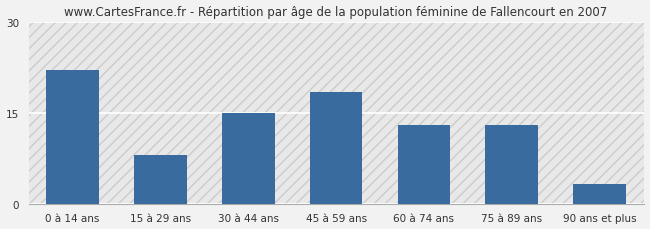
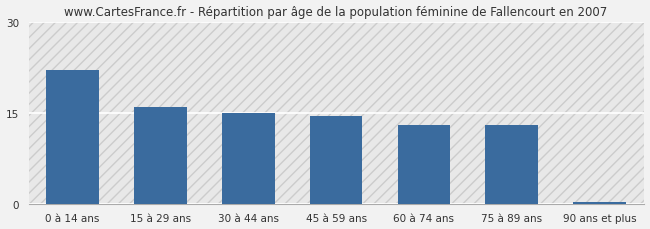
15 à 29 ans: 8.0 -> 16.0
45 à 59 ans: 18.4 -> 14.5
90 ans et plus: 3.2 -> 0.3
